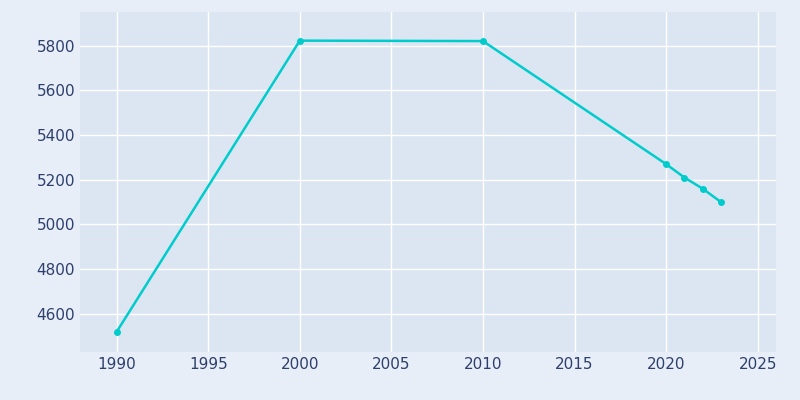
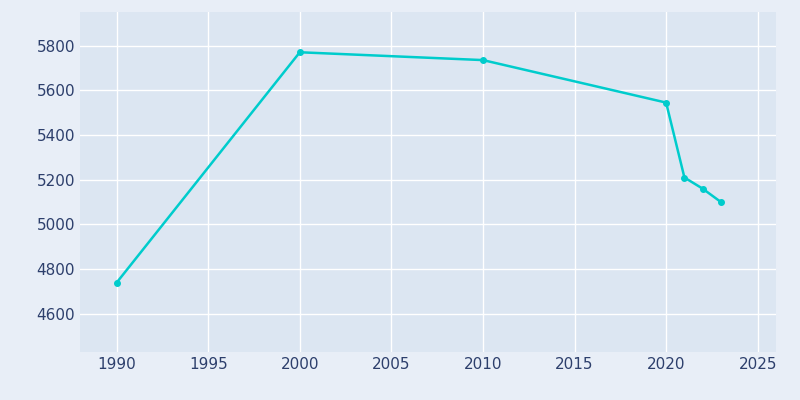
1990: 4520 -> 4740
2000: 5822 -> 5770
2010: 5820 -> 5735
2020: 5270 -> 5545
